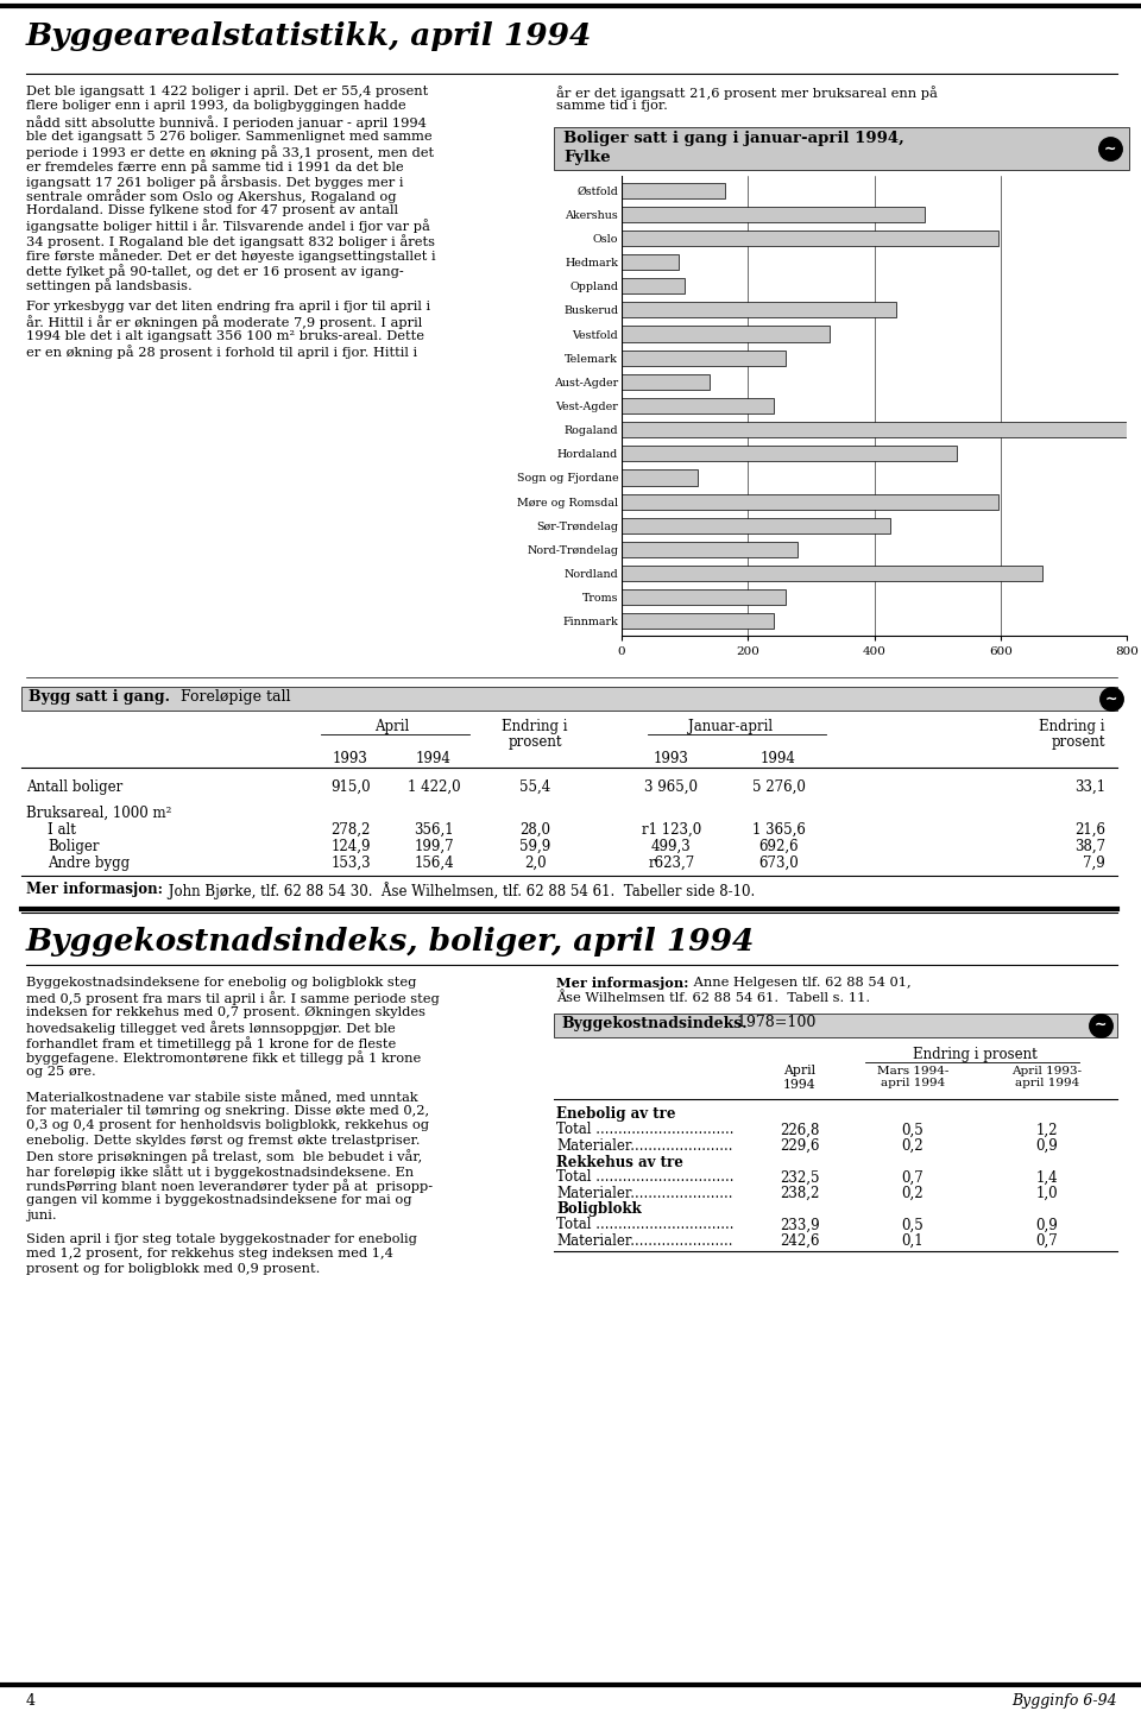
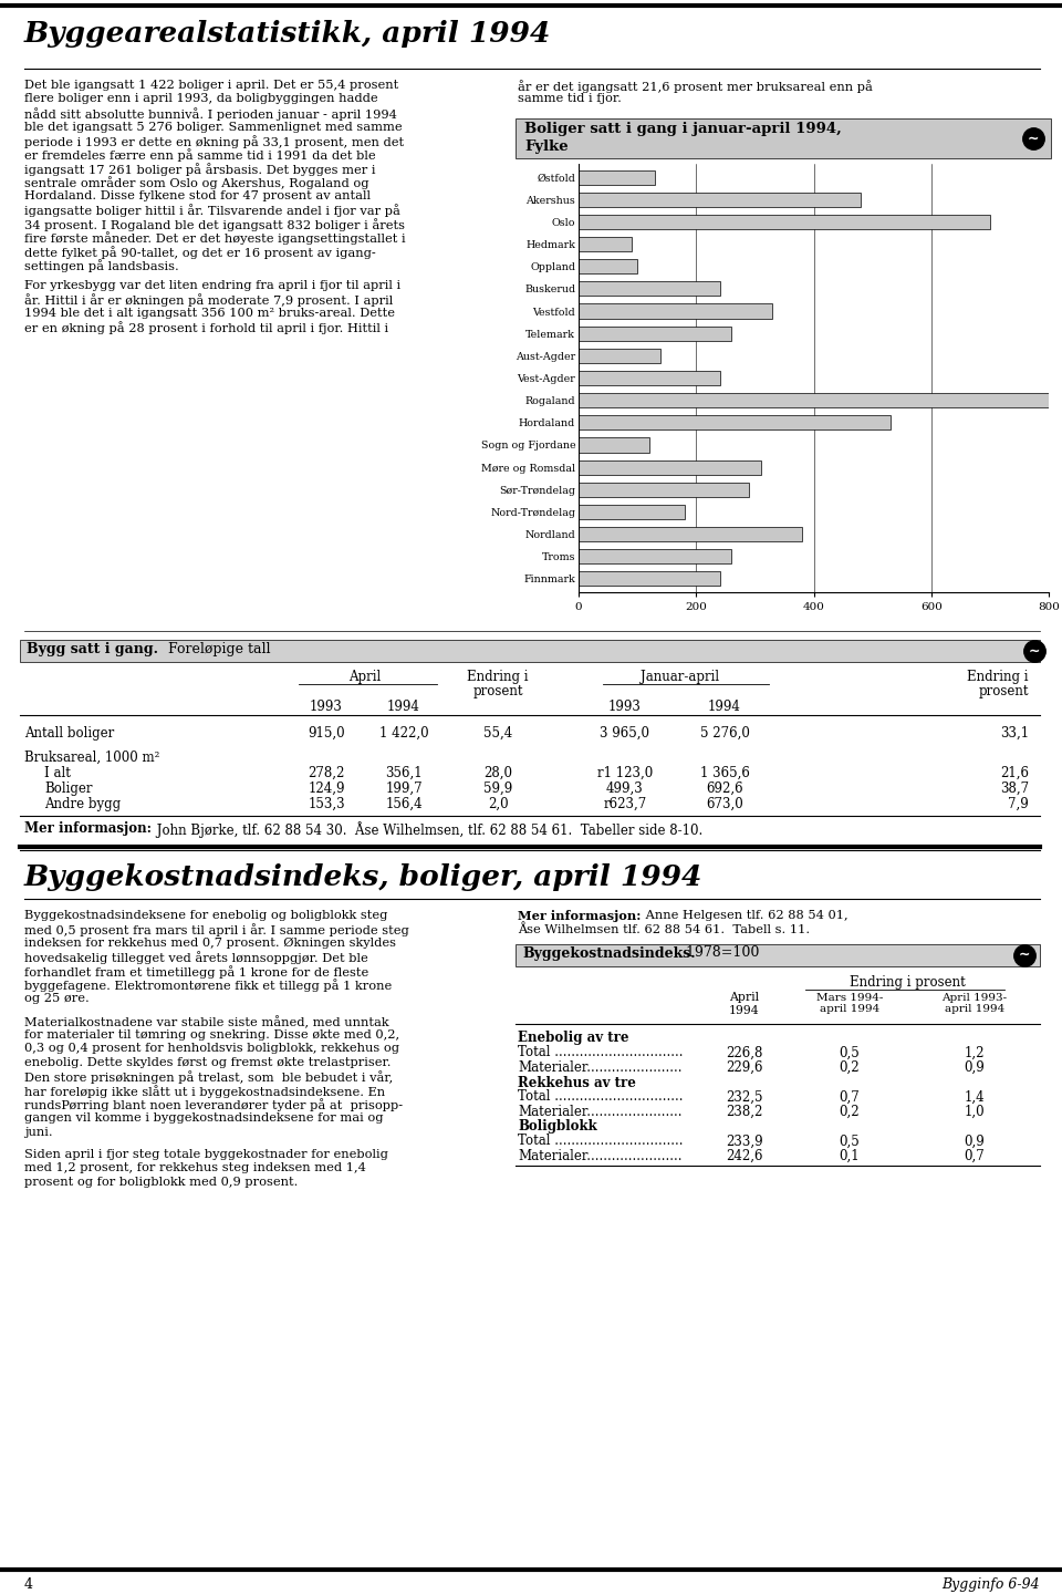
Østfold: 164 -> 130
Oslo: 596 -> 700
Buskerud: 434 -> 240
Møre og Romsdal: 596 -> 310
Sør-Trøndelag: 426 -> 290
Nord-Trøndelag: 278 -> 180
Nordland: 666 -> 380
